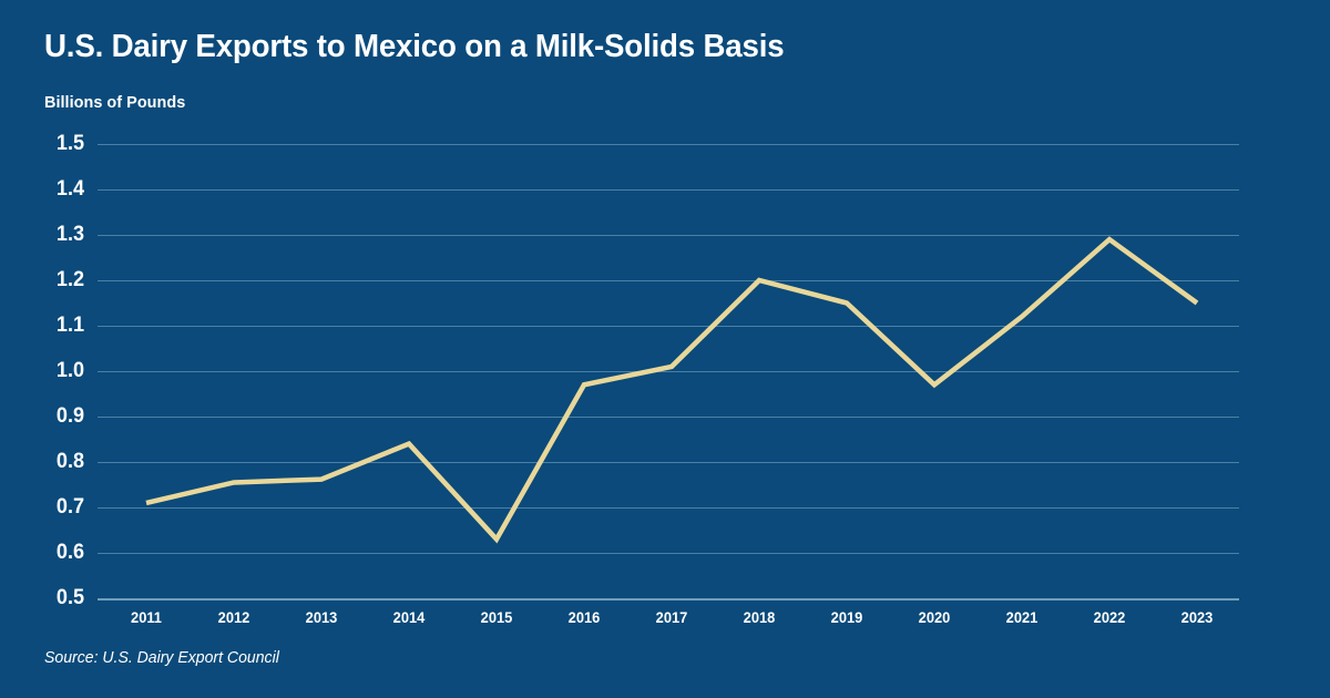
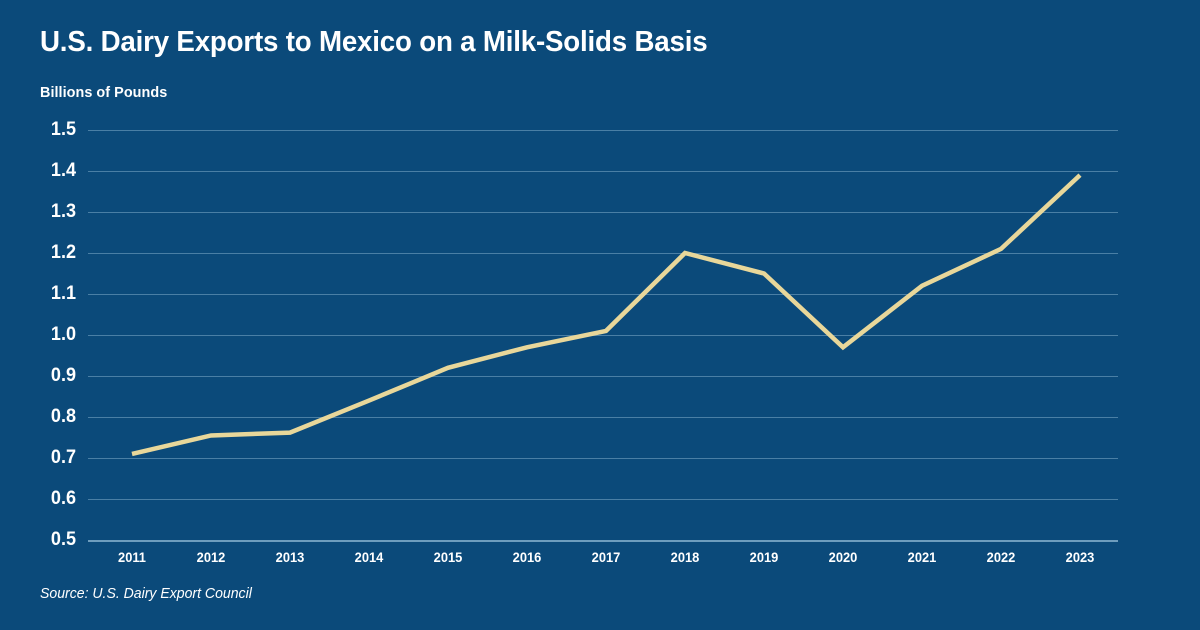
2015: 0.63 -> 0.92
2022: 1.29 -> 1.21
2023: 1.15 -> 1.39
